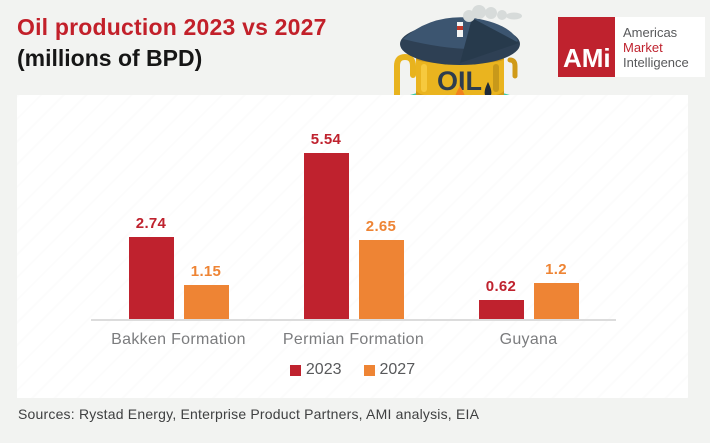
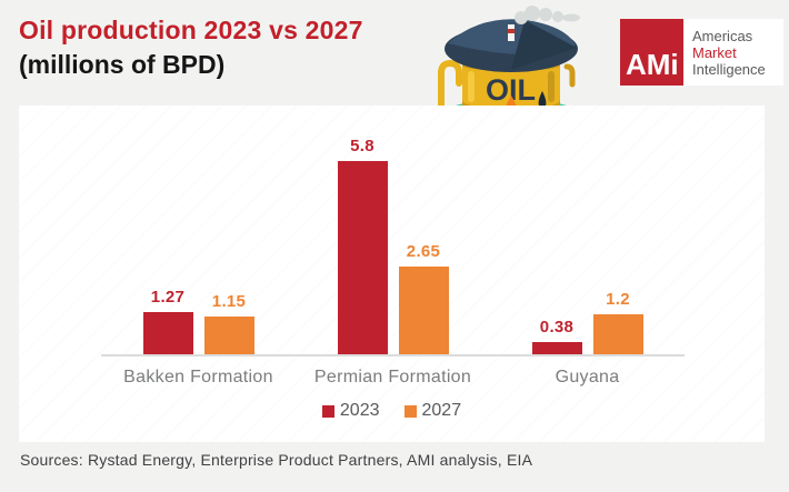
2023/Bakken Formation: 2.74 -> 1.27
2023/Permian Formation: 5.54 -> 5.8
2023/Guyana: 0.62 -> 0.38
